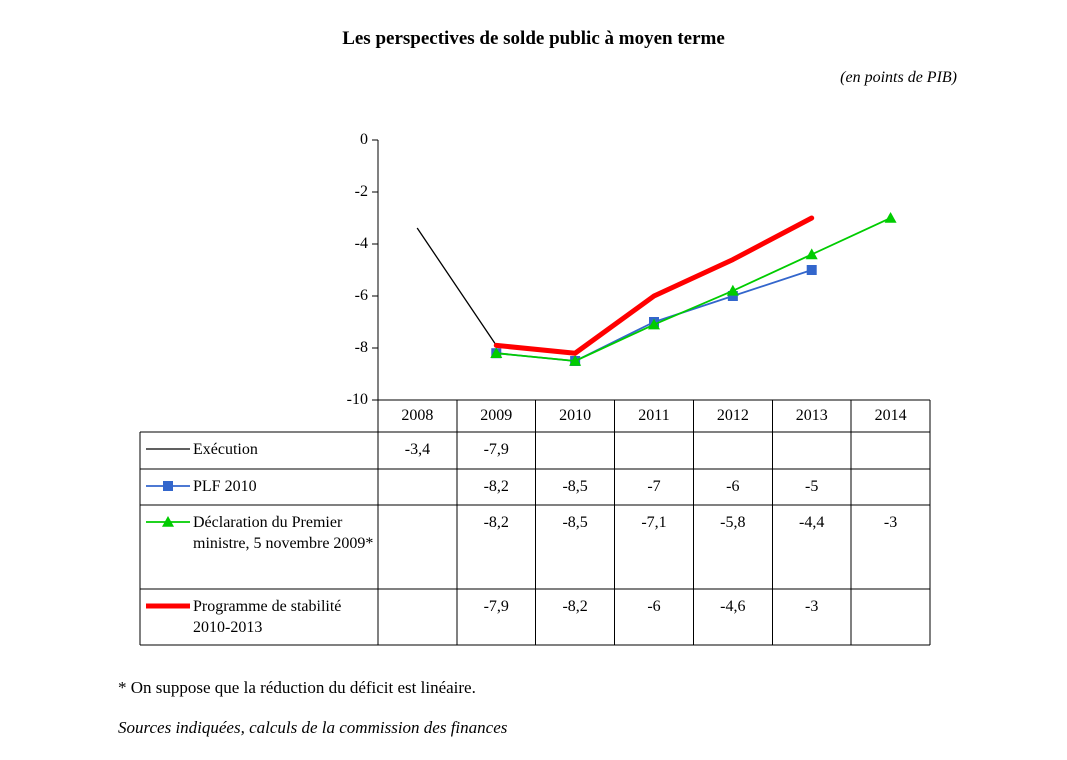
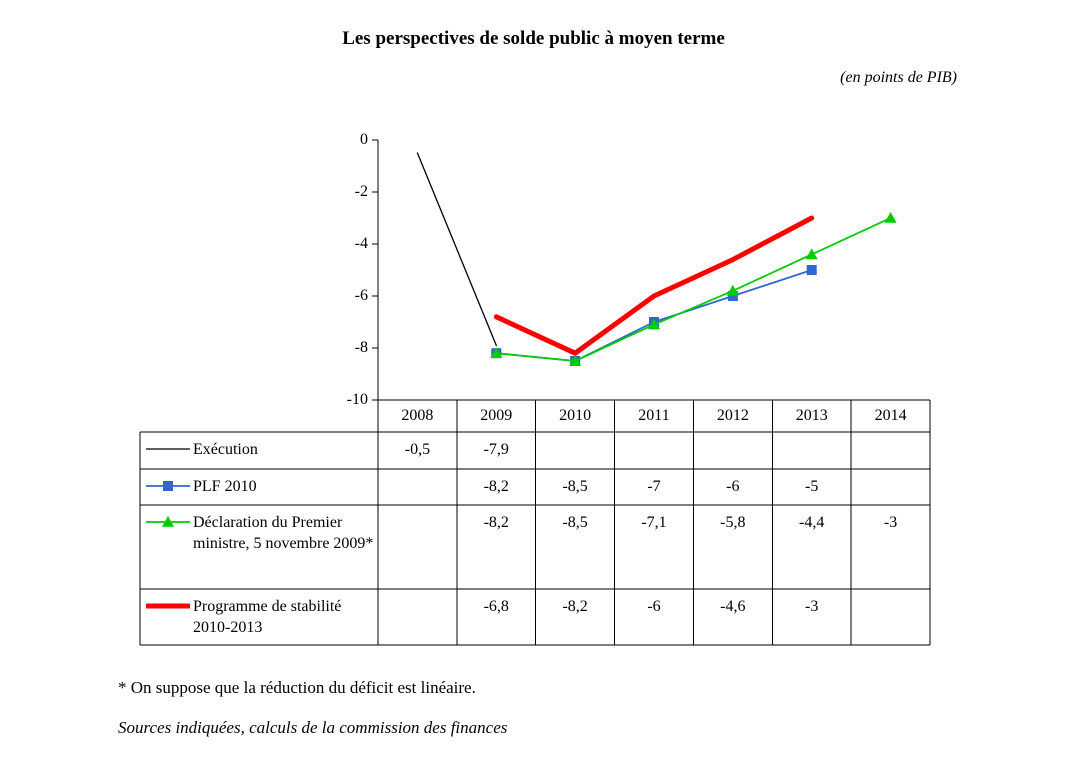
Exécution/2008: -3,4 -> -0,5
Programme de stabilité 2010-2013/2009: -7,9 -> -6,8
